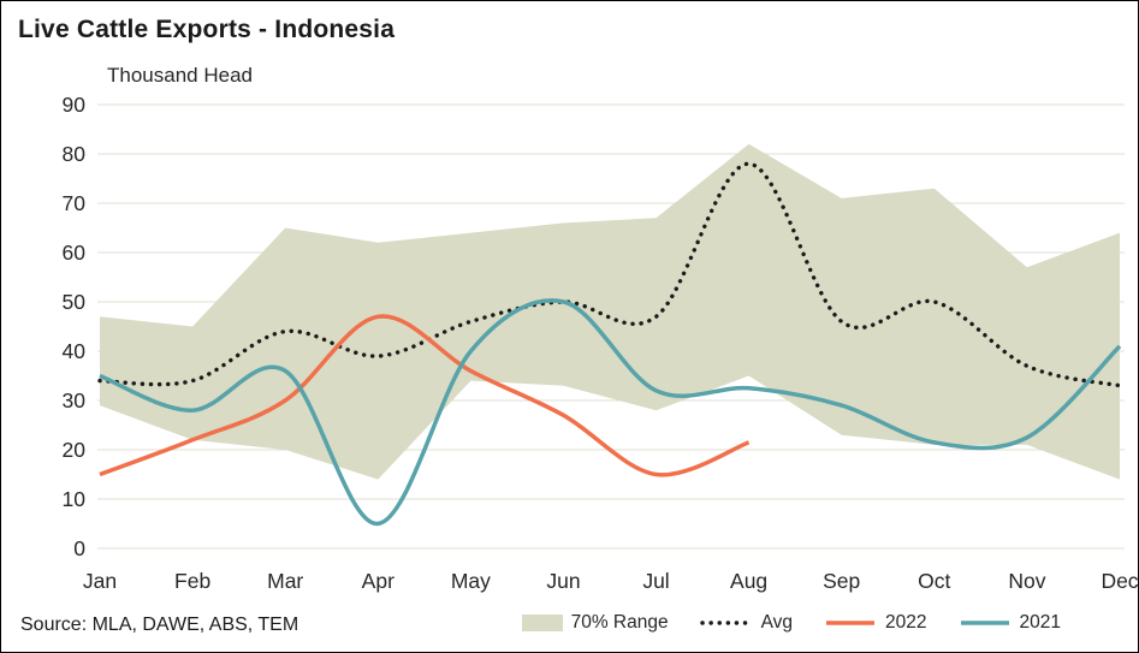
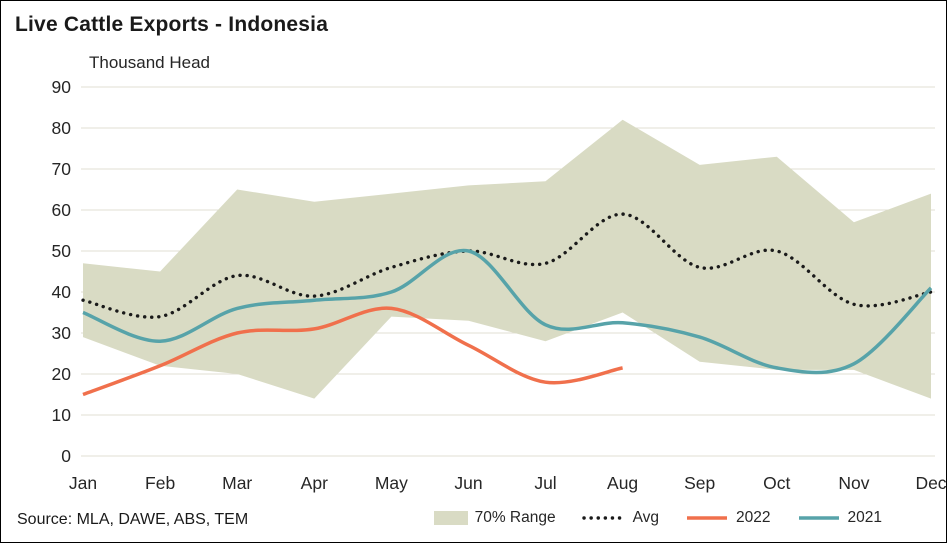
Avg/Jan: 34 -> 38
2022/Apr: 47 -> 31
2021/Apr: 5 -> 38
2022/Jul: 15 -> 18
Avg/Aug: 78 -> 59
Avg/Dec: 33 -> 40
